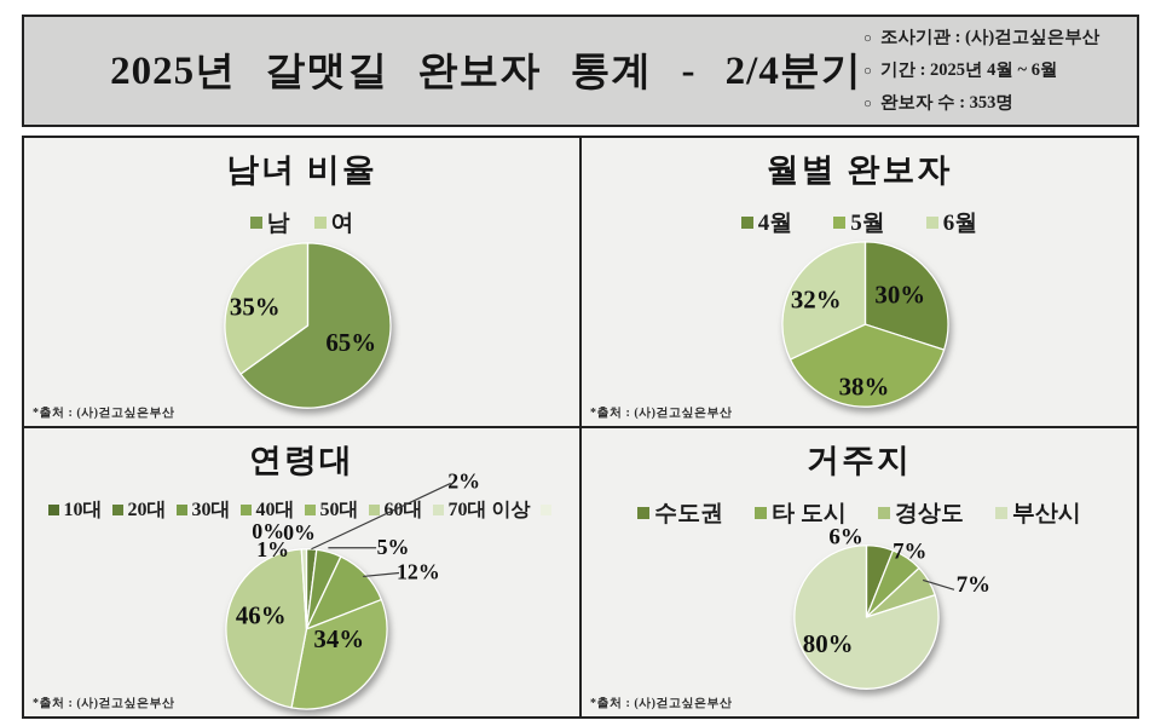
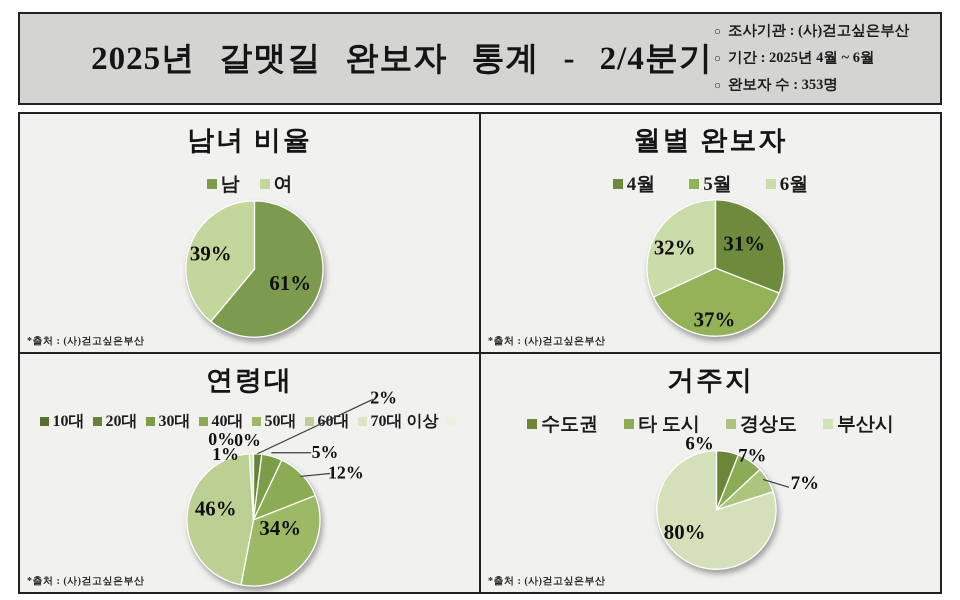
남녀 비율/남: 65% -> 61%
남녀 비율/여: 35% -> 39%
월별 완보자/4월: 30% -> 31%
월별 완보자/5월: 38% -> 37%
